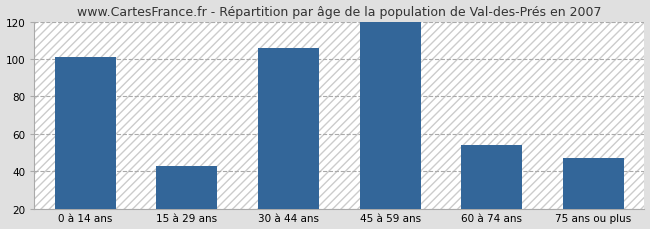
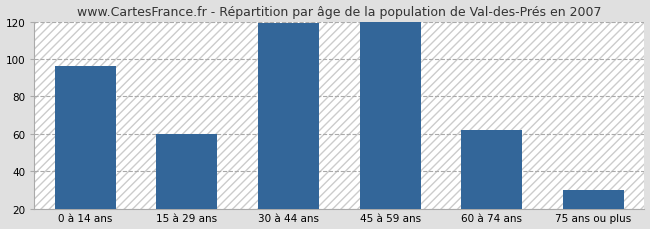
0 à 14 ans: 101 -> 96
15 à 29 ans: 43 -> 60
30 à 44 ans: 106 -> 119
60 à 74 ans: 54 -> 62
75 ans ou plus: 47 -> 30
